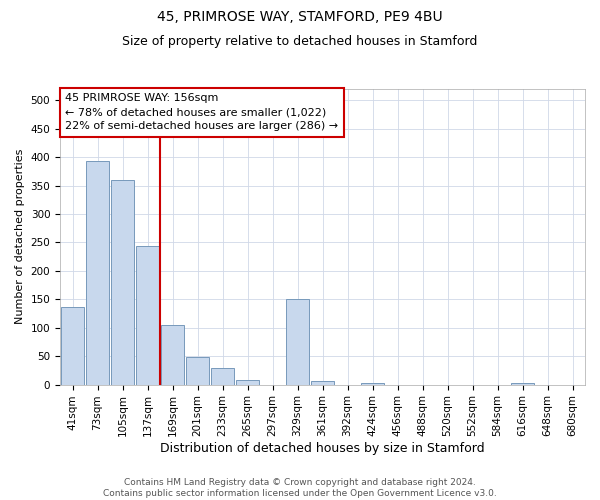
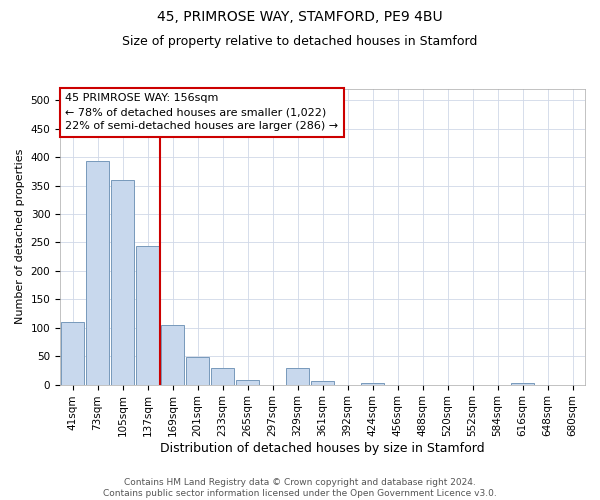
41sqm: 136 -> 110
329sqm: 150 -> 29
